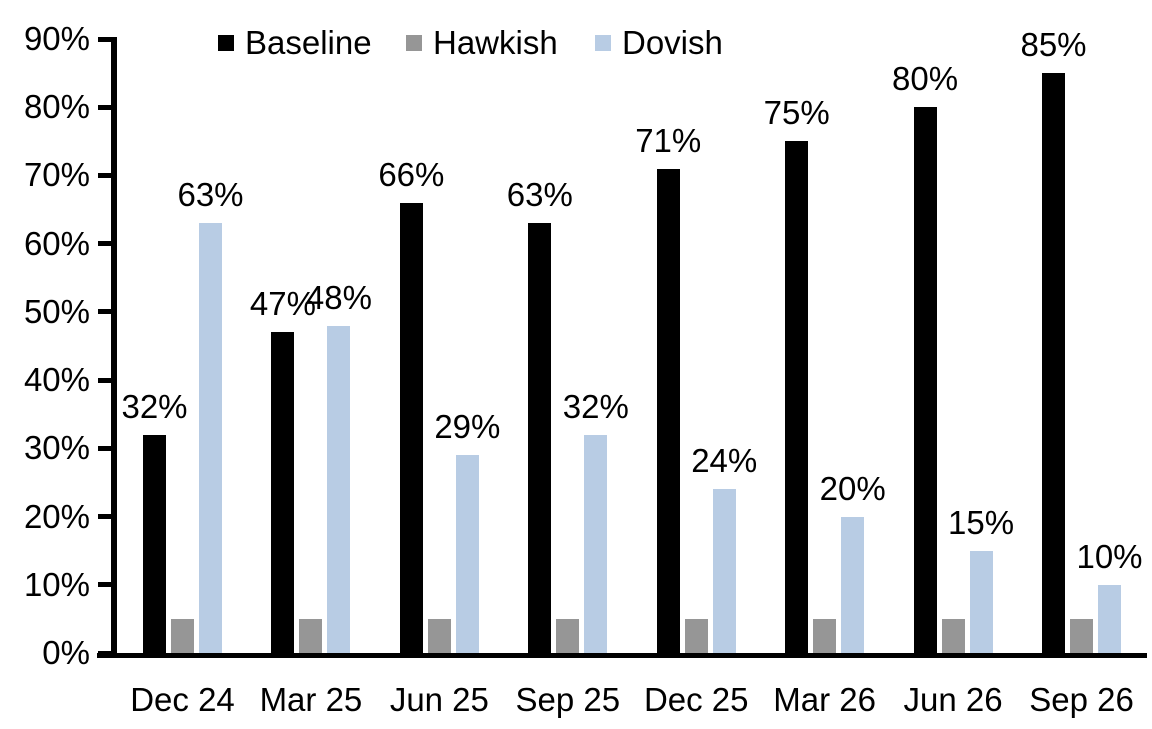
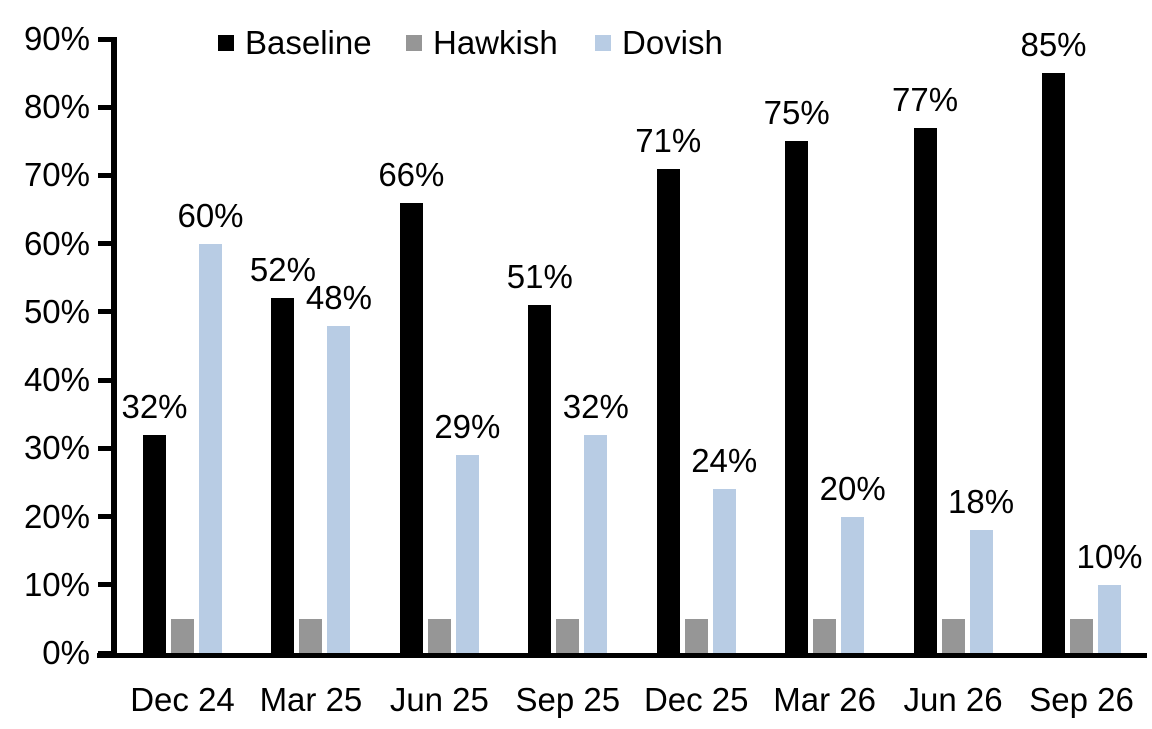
Dovish/Dec 24: 63% -> 60%
Baseline/Mar 25: 47% -> 52%
Baseline/Sep 25: 63% -> 51%
Baseline/Jun 26: 80% -> 77%
Dovish/Jun 26: 15% -> 18%
